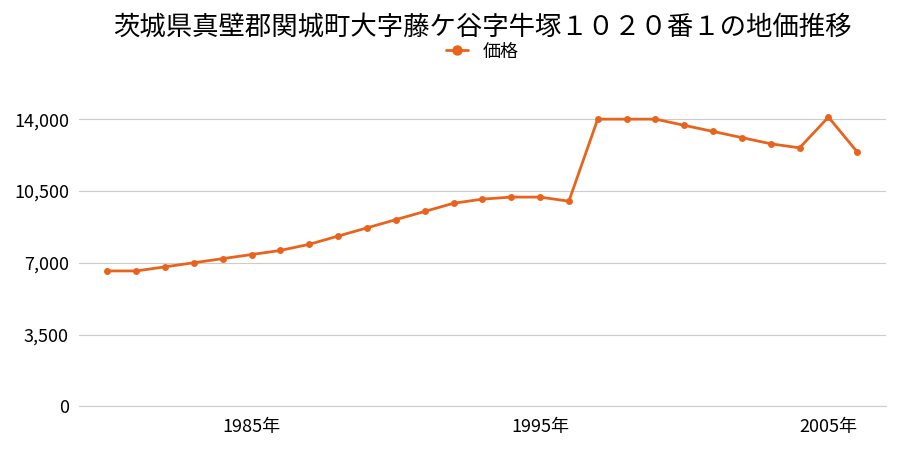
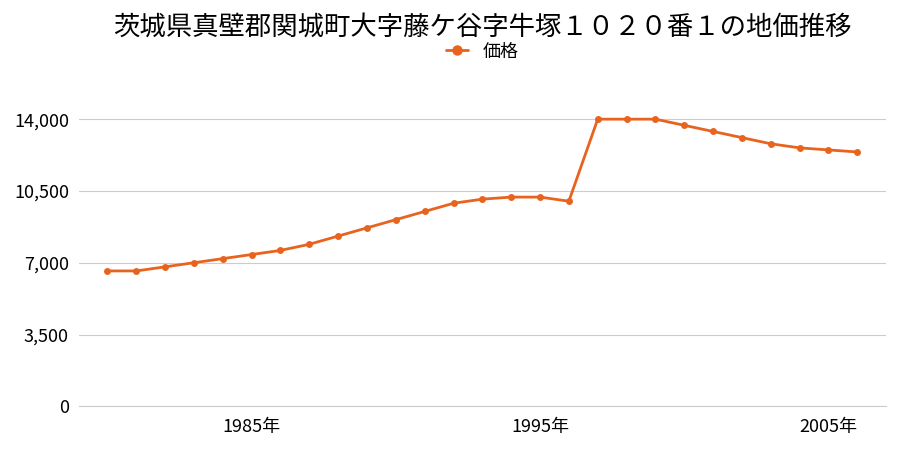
2005年: 14,100 -> 12,500
